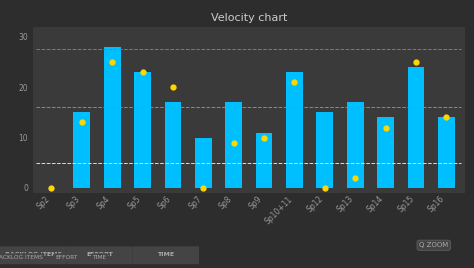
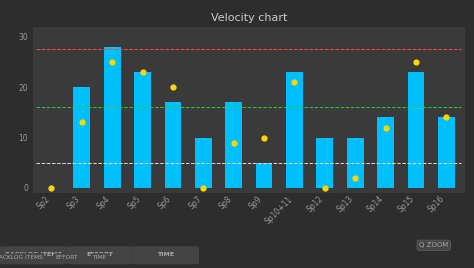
Sp3: 15 -> 20
Sp9: 11 -> 5
Sp12: 15 -> 10
Sp13: 17 -> 10
Sp15: 24 -> 23
